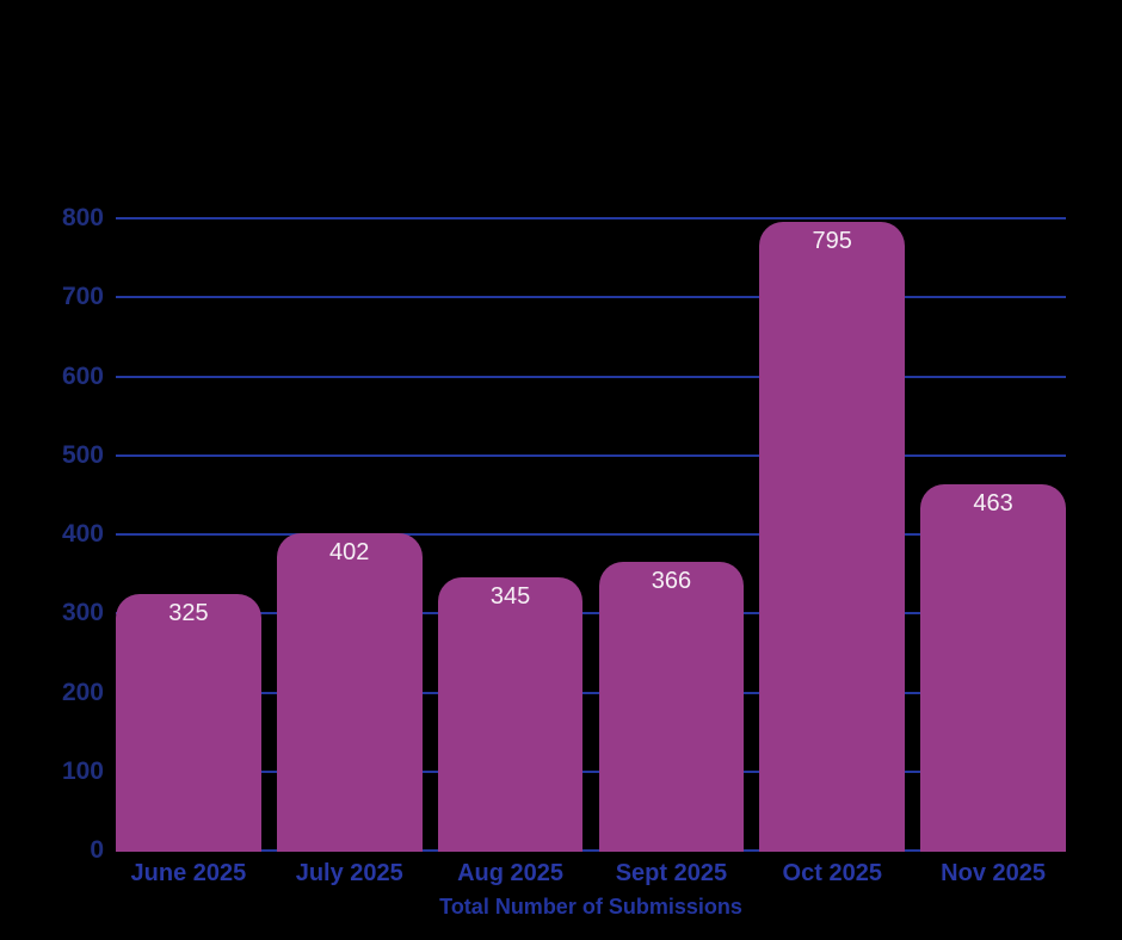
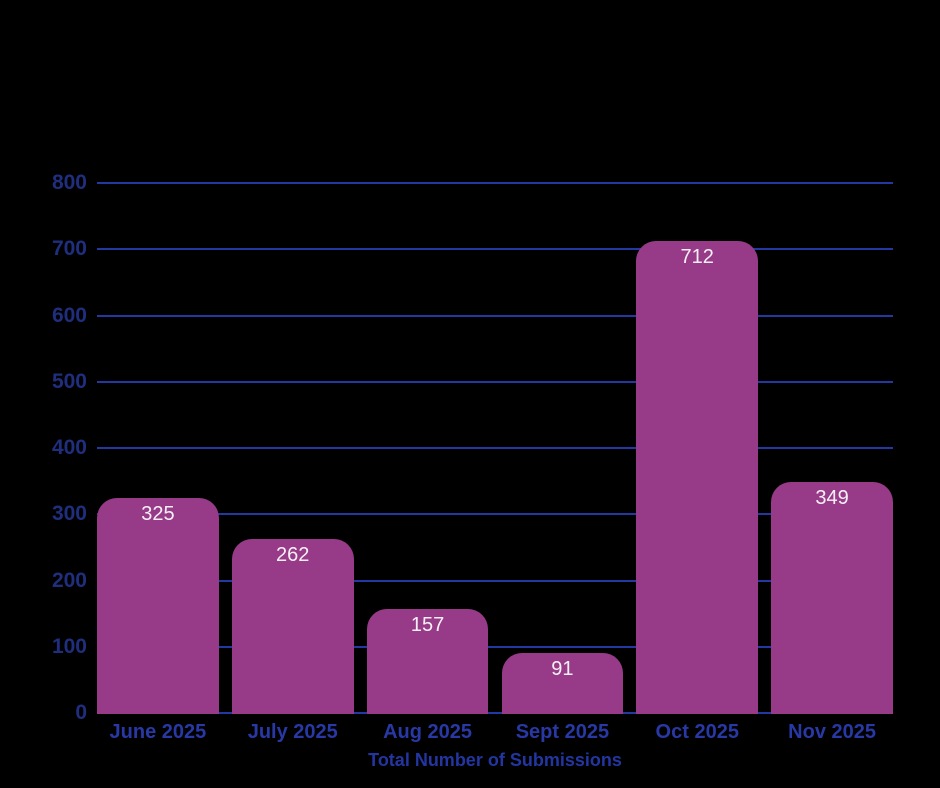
July 2025: 402 -> 262
Aug 2025: 345 -> 157
Sept 2025: 366 -> 91
Oct 2025: 795 -> 712
Nov 2025: 463 -> 349
